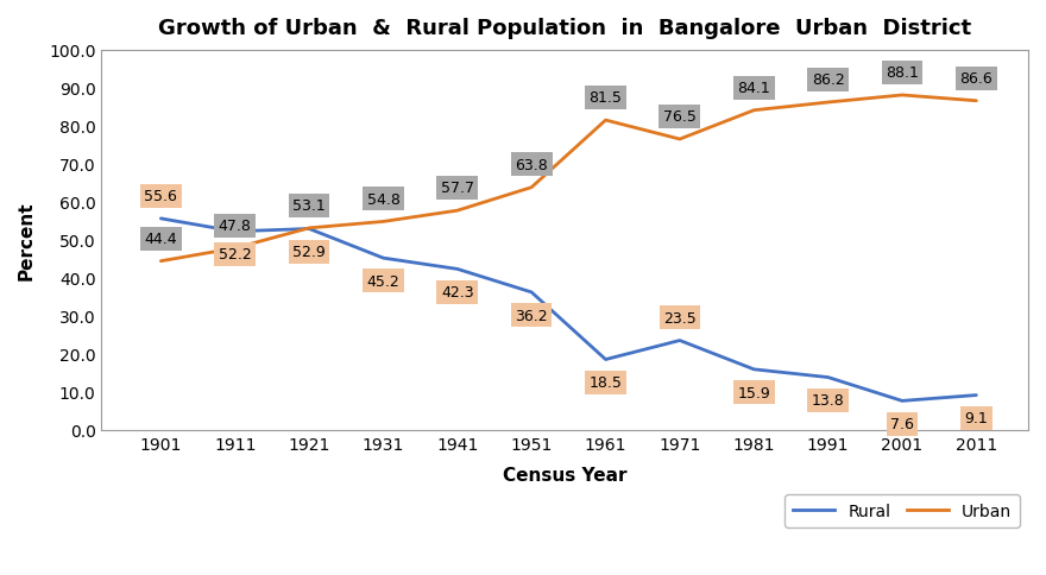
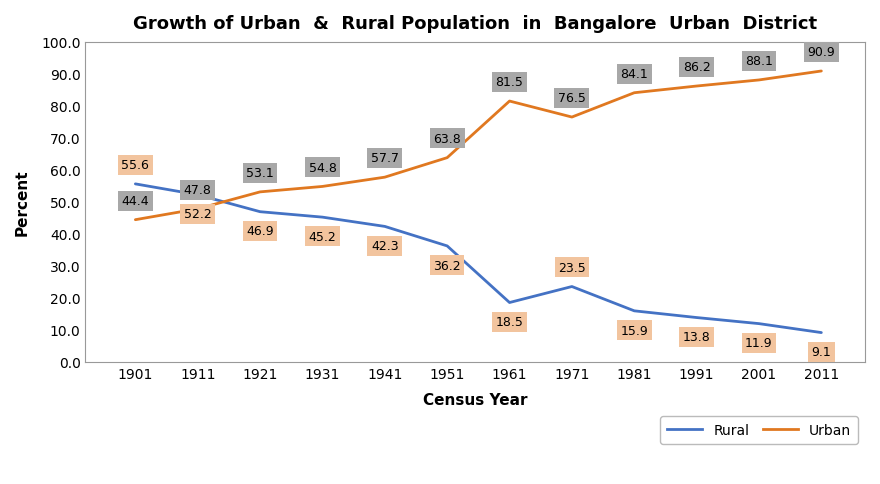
Rural/1921: 52.9 -> 46.9
Rural/2001: 7.6 -> 11.9
Urban/2011: 86.6 -> 90.9
